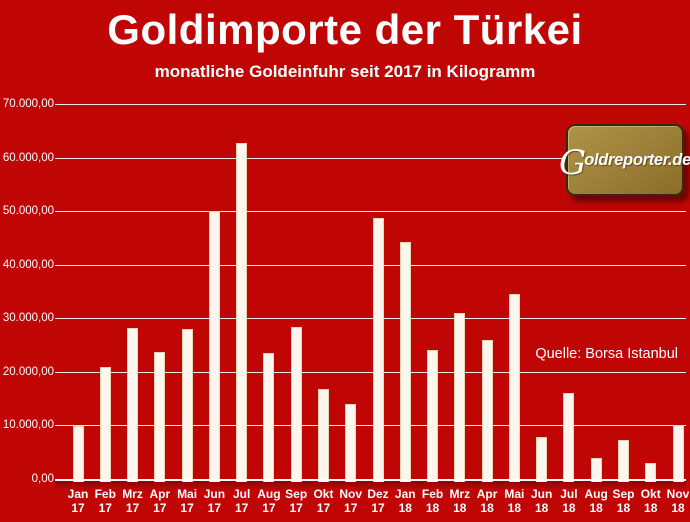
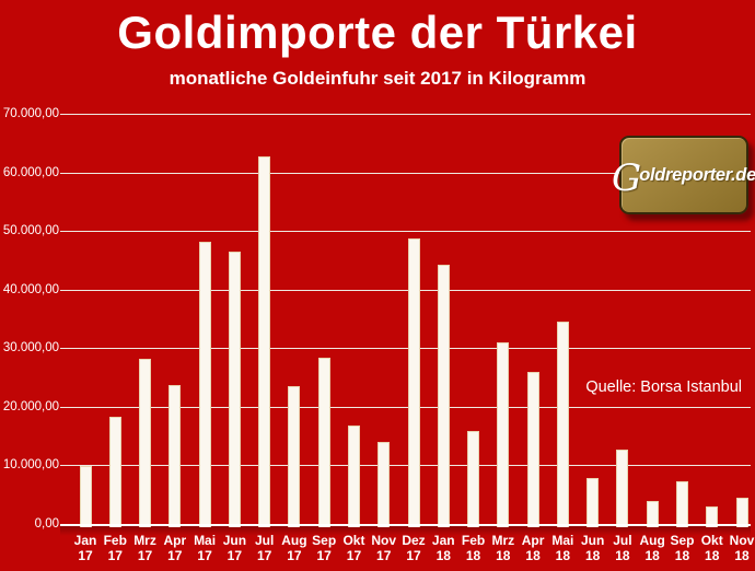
Feb 17: 21000 -> 18000
Mai 17: 28000 -> 48000
Jun 17: 50000 -> 46000
Feb 18: 24000 -> 16000
Jul 18: 16000 -> 13000
Nov 18: 10000 -> 4000
